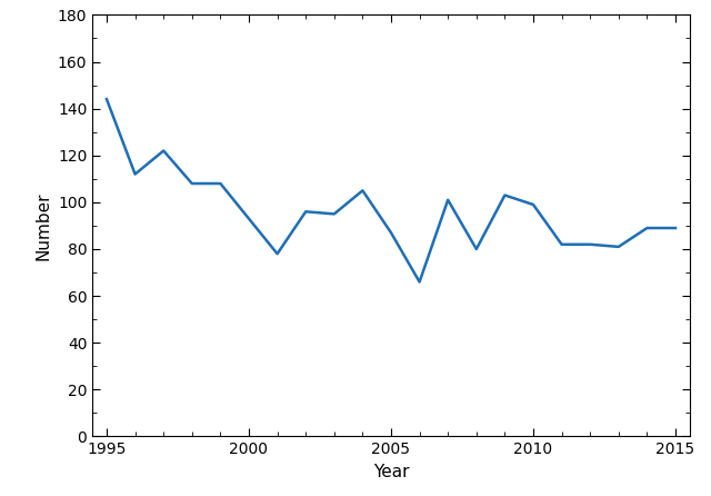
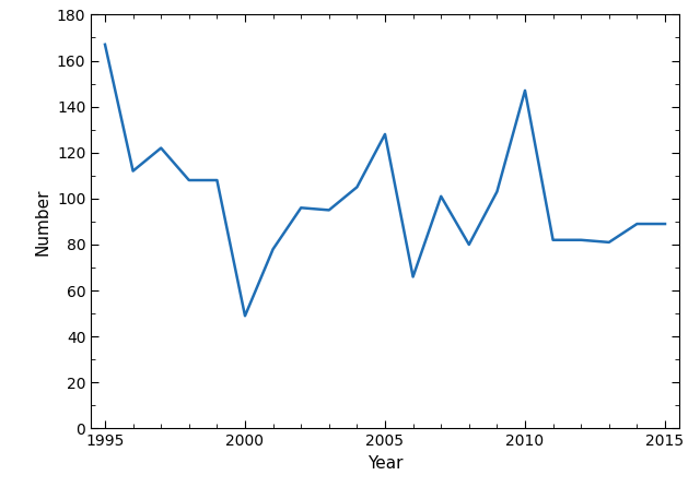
1995: 144 -> 167
2000: 93 -> 49
2005: 87 -> 128
2010: 99 -> 147
